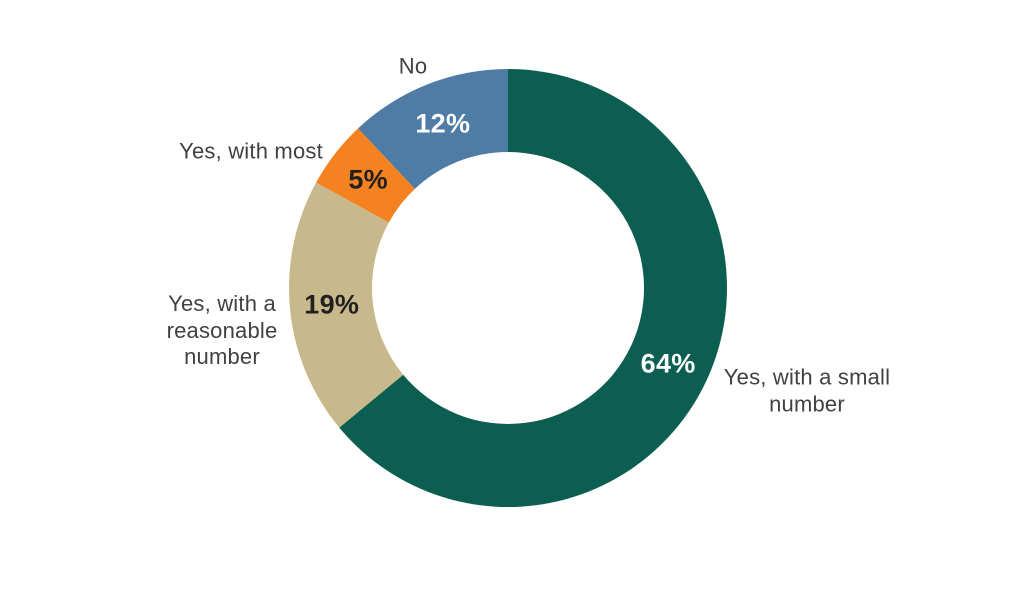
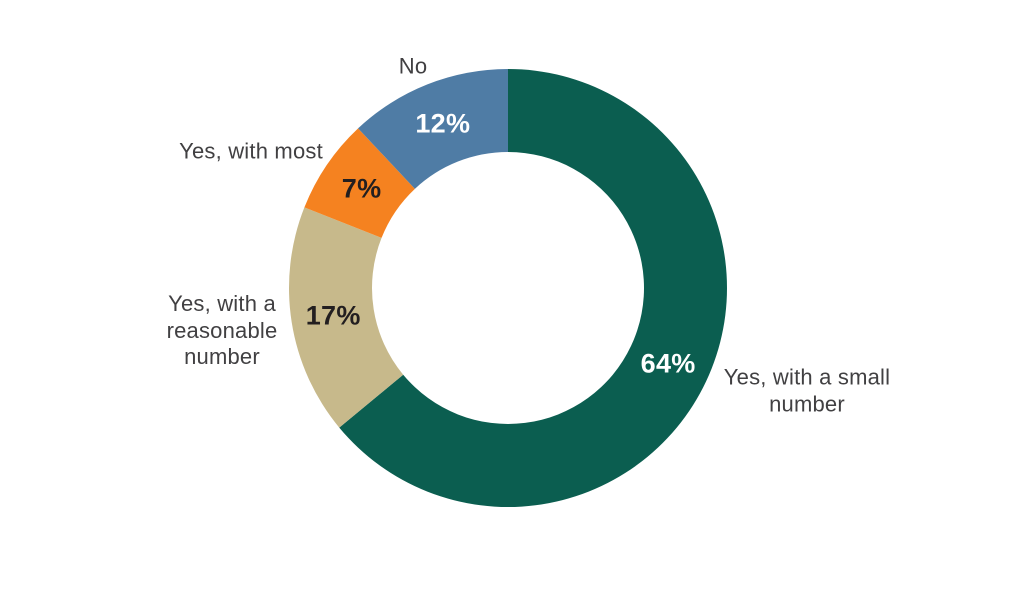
Yes, with a reasonable number: 19% -> 17%
Yes, with most: 5% -> 7%
